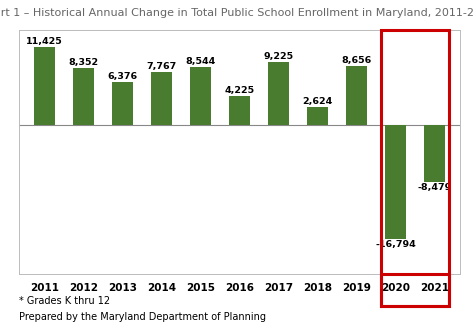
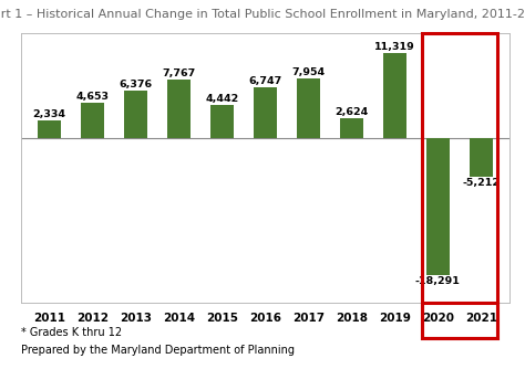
2011: 11,425 -> 2,334
2012: 8,352 -> 4,653
2015: 8,544 -> 4,442
2016: 4,225 -> 6,747
2017: 9,225 -> 7,954
2019: 8,656 -> 11,319
2020: -16,794 -> -18,291
2021: -8,479 -> -5,212
